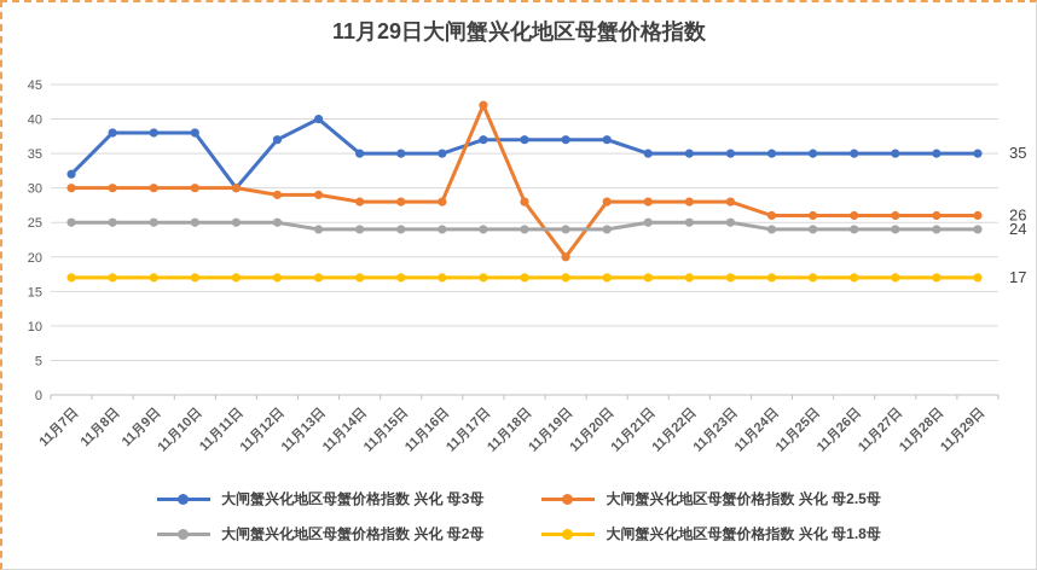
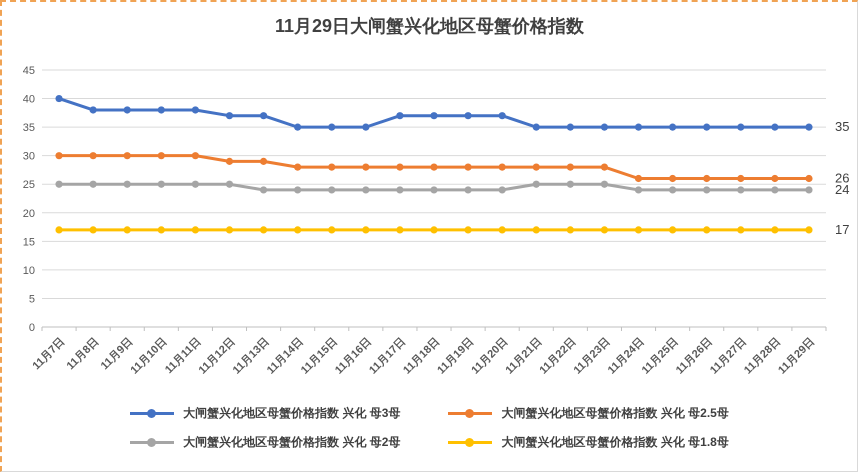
大闸蟹兴化地区母蟹价格指数 兴化 母3母/11月7日: 32 -> 40
大闸蟹兴化地区母蟹价格指数 兴化 母3母/11月11日: 30 -> 38
大闸蟹兴化地区母蟹价格指数 兴化 母3母/11月13日: 40 -> 37
大闸蟹兴化地区母蟹价格指数 兴化 母2.5母/11月17日: 42 -> 28
大闸蟹兴化地区母蟹价格指数 兴化 母2.5母/11月19日: 20 -> 28
